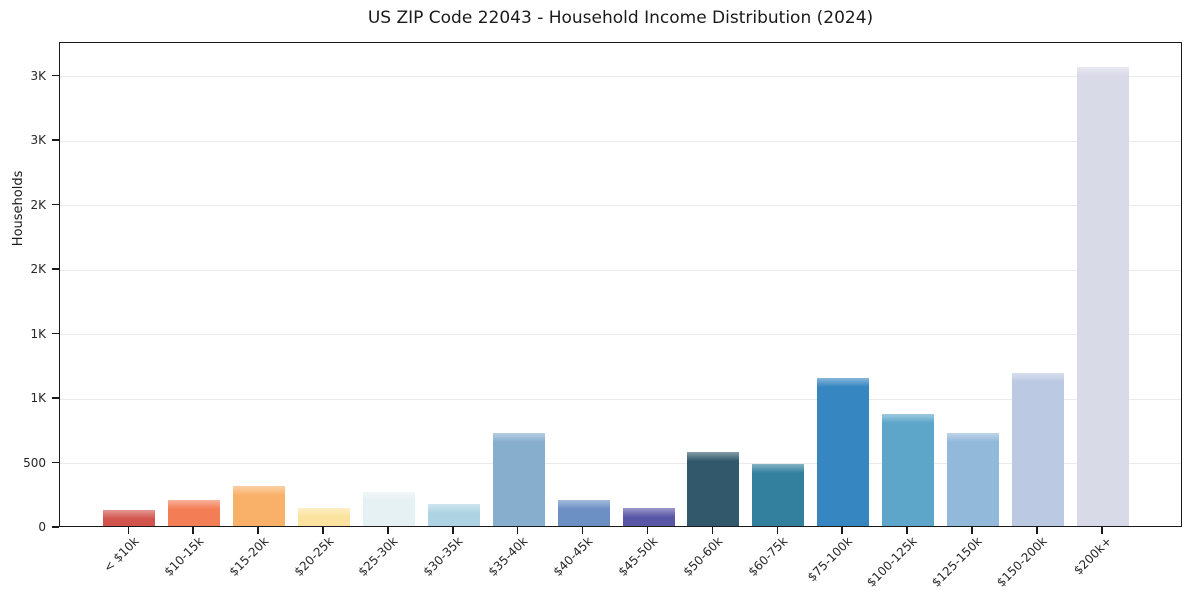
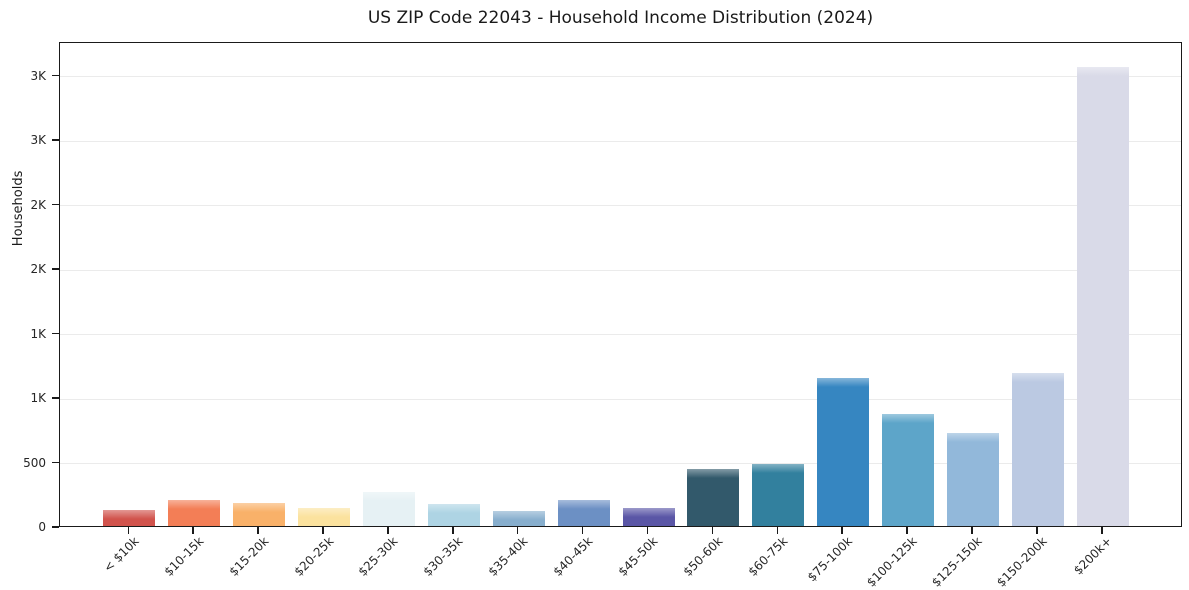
$15-20k: 0.31K -> 0.18K
$35-40k: 0.72K -> 0.12K
$50-60k: 0.57K -> 0.44K
